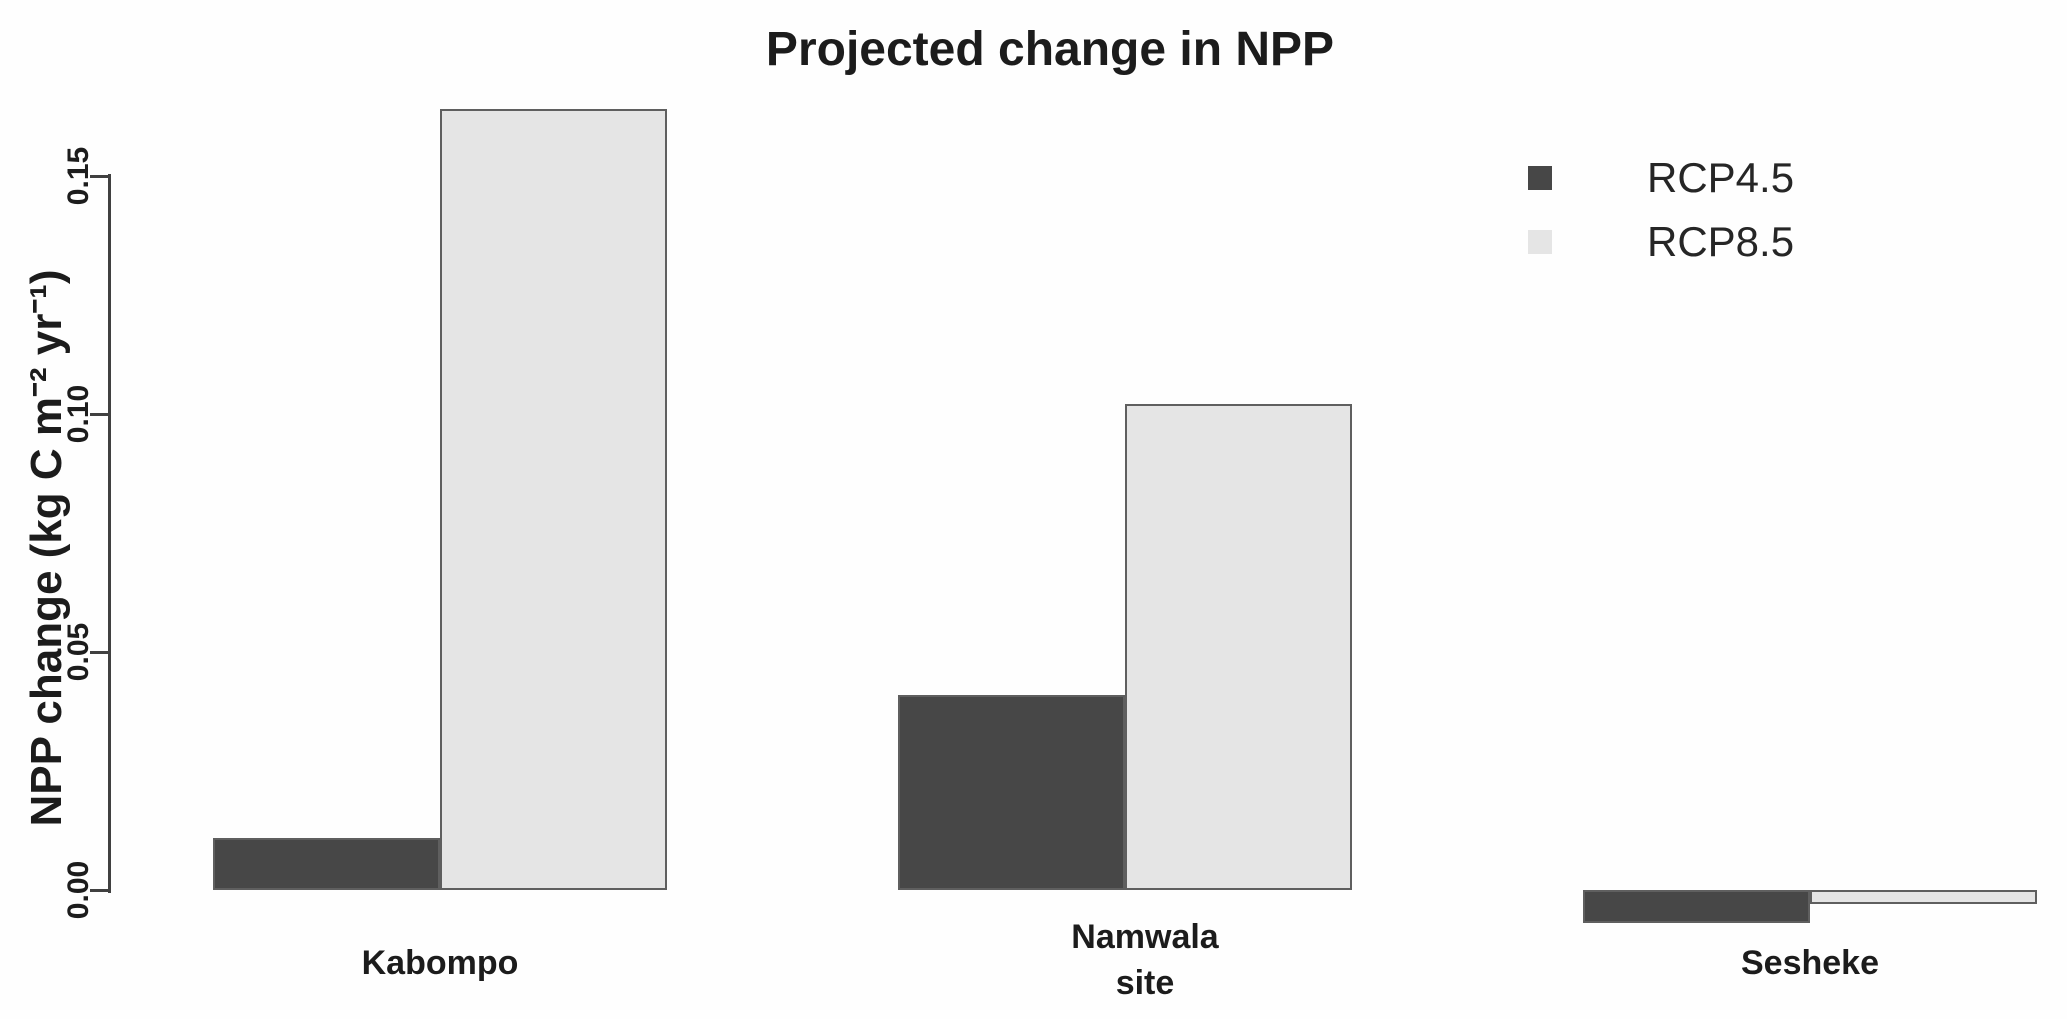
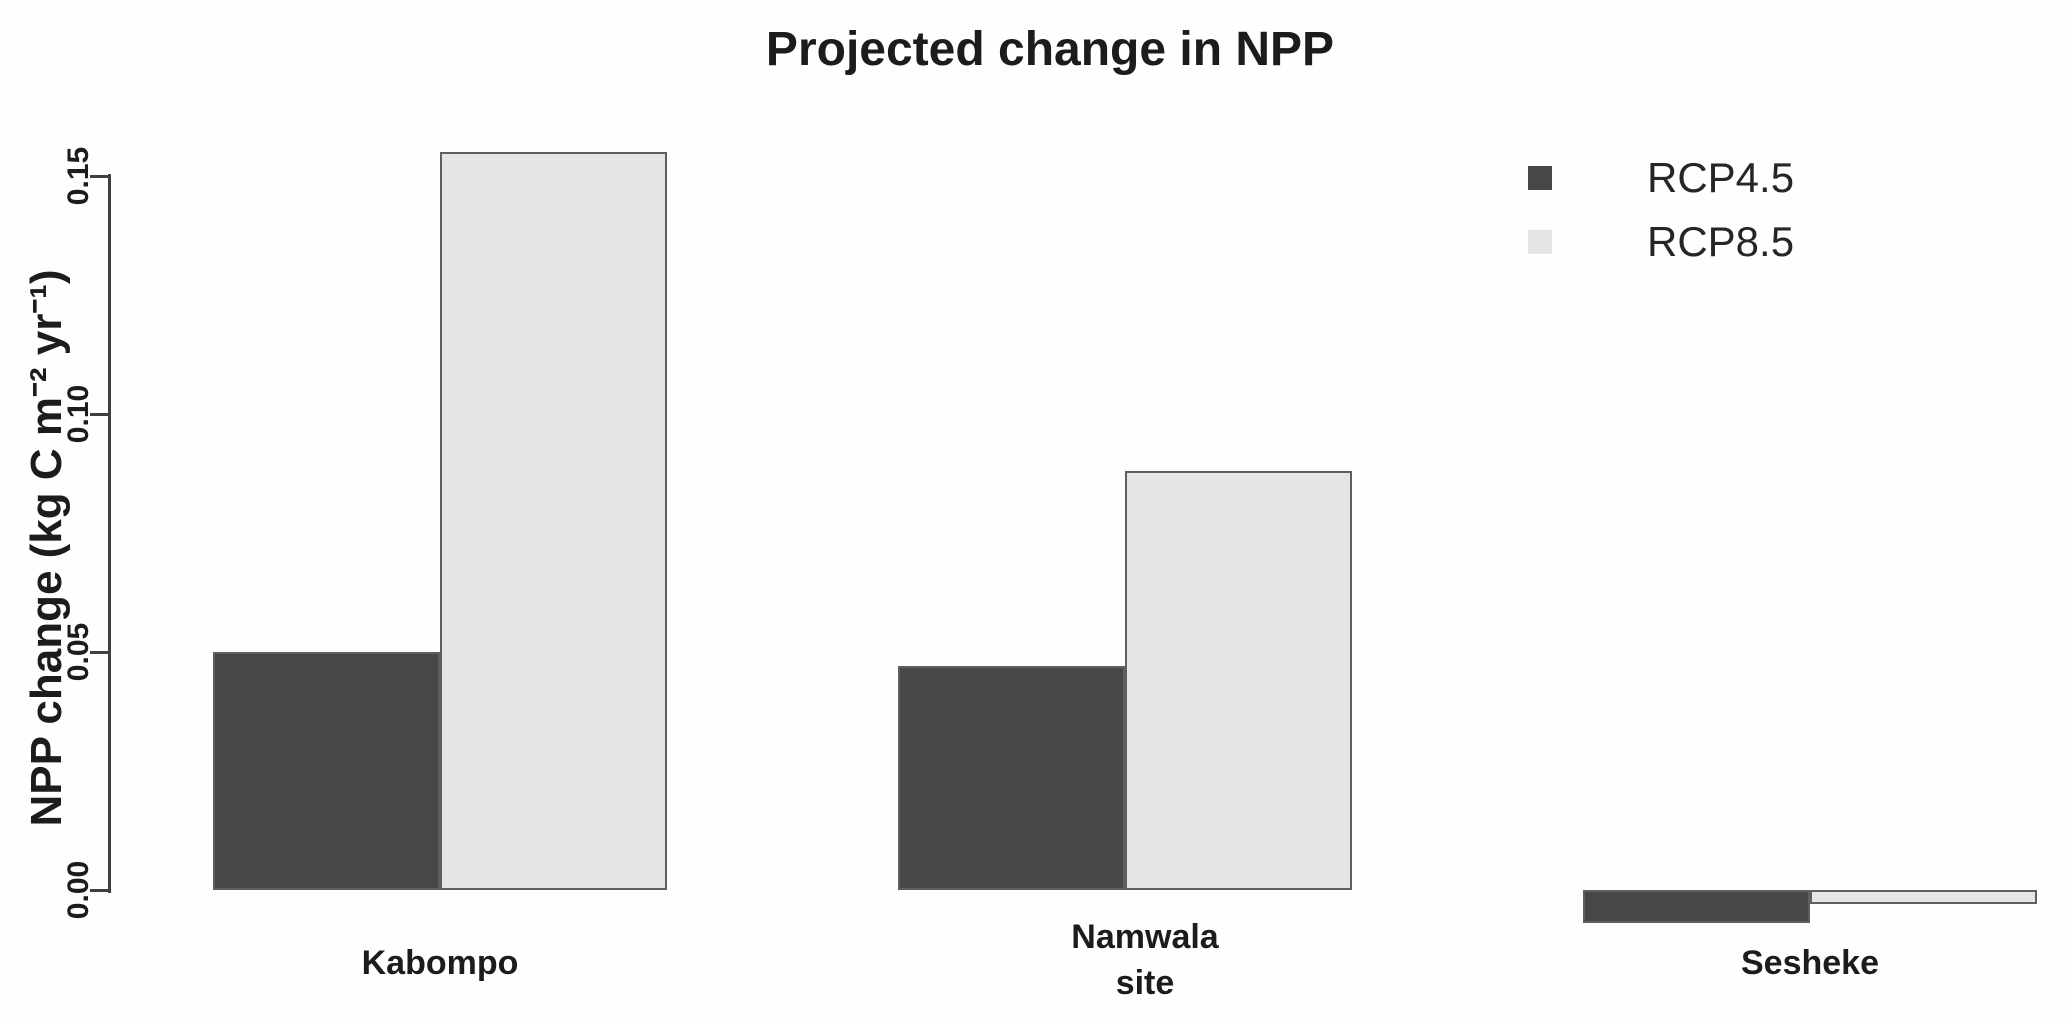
RCP4.5/Kabompo: 0.011 -> 0.050
RCP8.5/Kabompo: 0.164 -> 0.155
RCP4.5/Namwala: 0.041 -> 0.047
RCP8.5/Namwala: 0.102 -> 0.088
